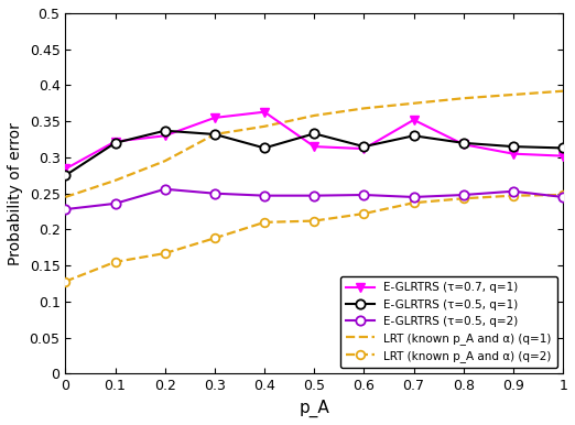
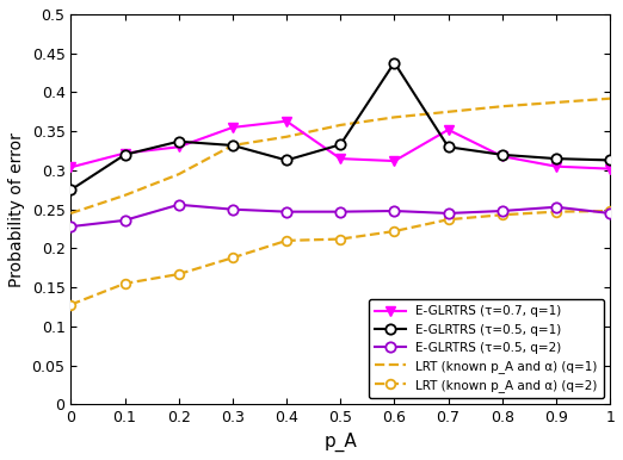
E-GLRTRS (τ=0.7, q=1)/0: 0.284 -> 0.304
E-GLRTRS (τ=0.5, q=1)/0.6: 0.315 -> 0.438
